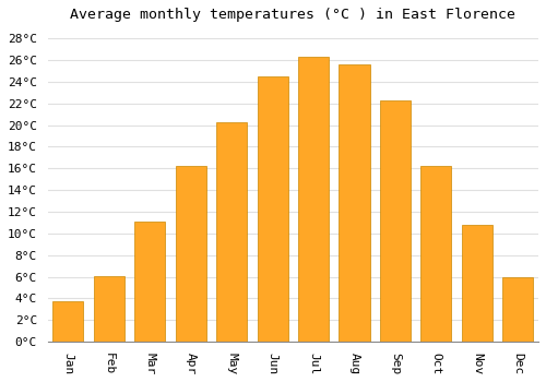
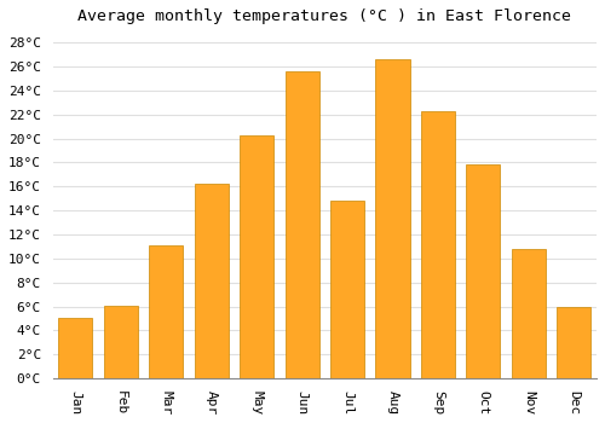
Jan: 3.7°C -> 5.0°C
Jun: 24.5°C -> 25.6°C
Jul: 26.3°C -> 14.8°C
Aug: 25.6°C -> 26.6°C
Oct: 16.2°C -> 17.8°C
